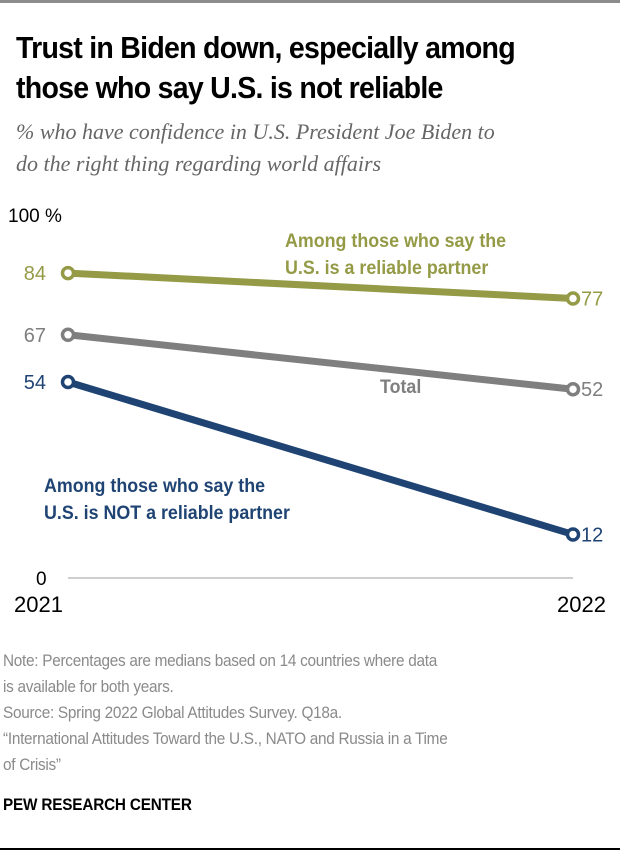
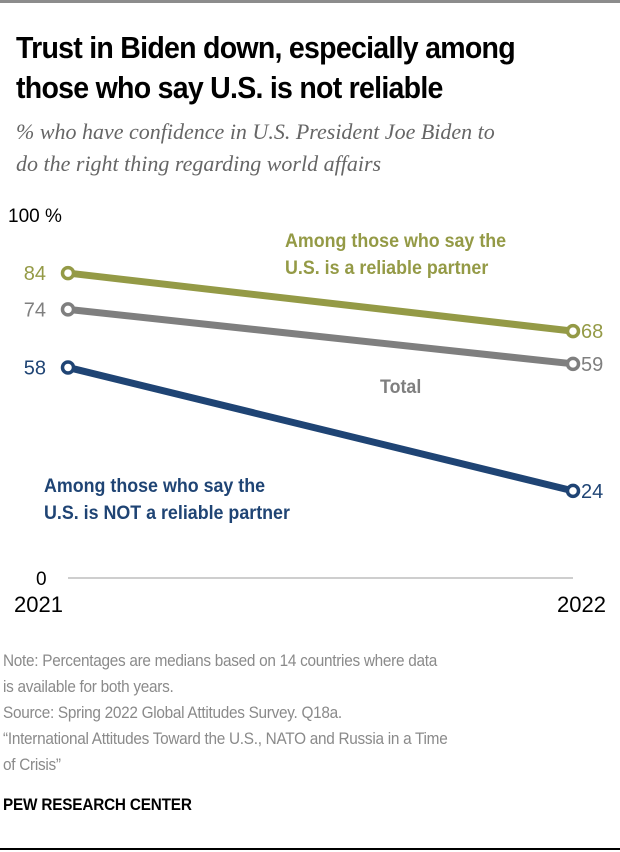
Total/2021: 67 -> 74
Among those who say the U.S. is NOT a reliable partner/2021: 54 -> 58
Among those who say the U.S. is a reliable partner/2022: 77 -> 68
Total/2022: 52 -> 59
Among those who say the U.S. is NOT a reliable partner/2022: 12 -> 24
